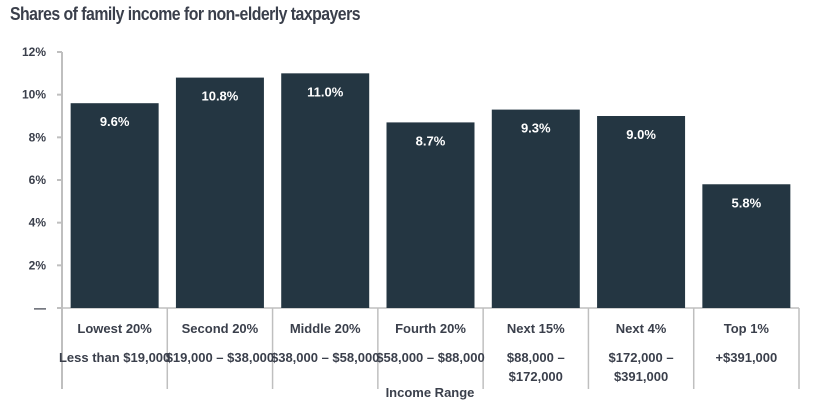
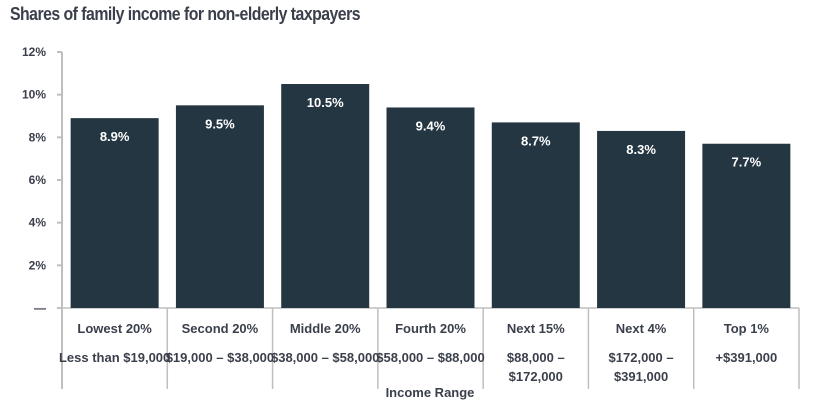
Lowest 20%: 9.6% -> 8.9%
Second 20%: 10.8% -> 9.5%
Middle 20%: 11.0% -> 10.5%
Fourth 20%: 8.7% -> 9.4%
Next 15%: 9.3% -> 8.7%
Next 4%: 9.0% -> 8.3%
Top 1%: 5.8% -> 7.7%
